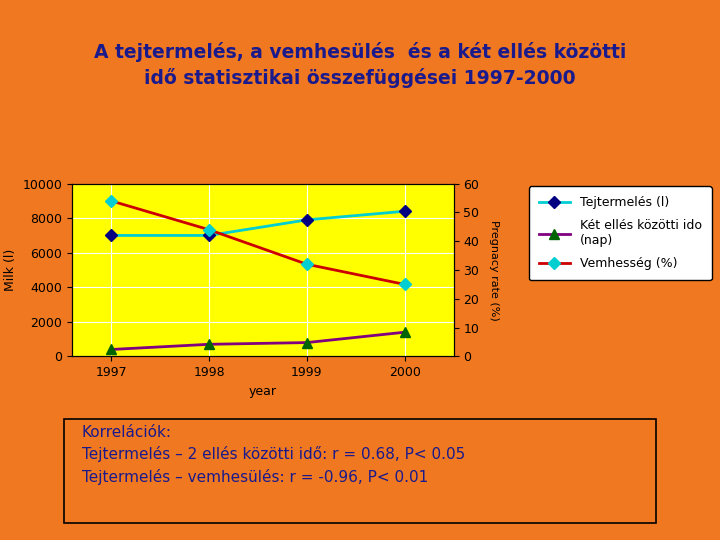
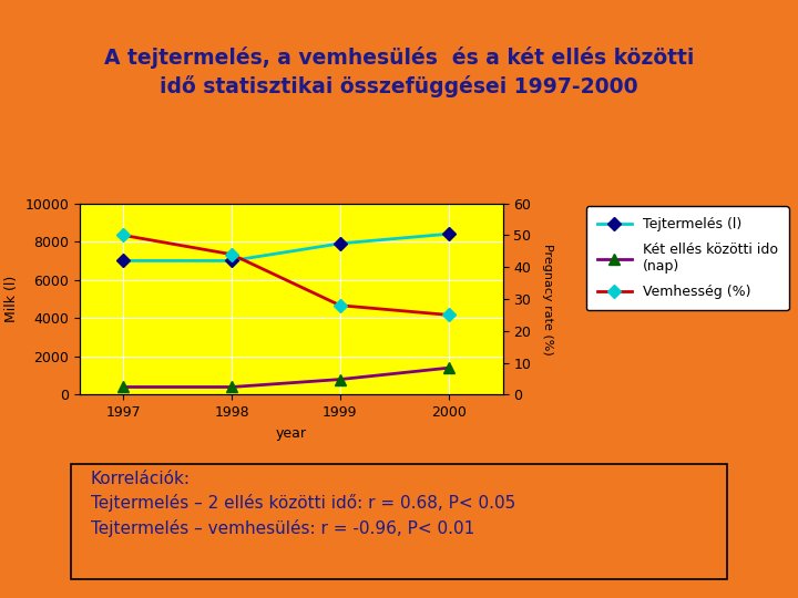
Vemhesség (%)/1997: 54 -> 50
Két ellés közötti ido (nap)/1998: 700 -> 400
Vemhesség (%)/1999: 32 -> 28
